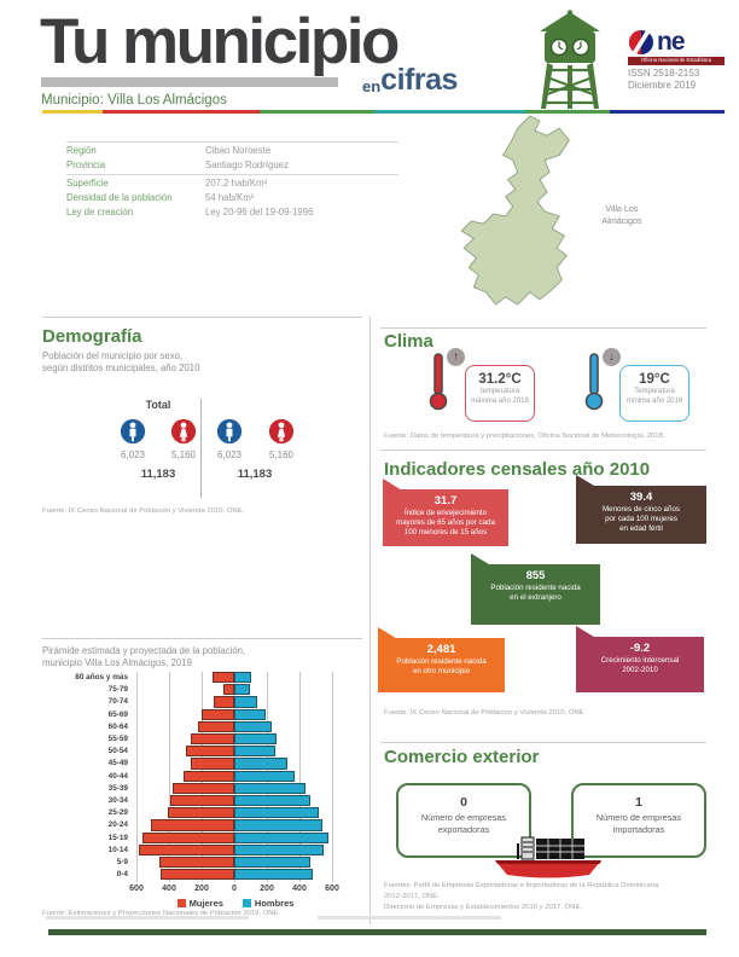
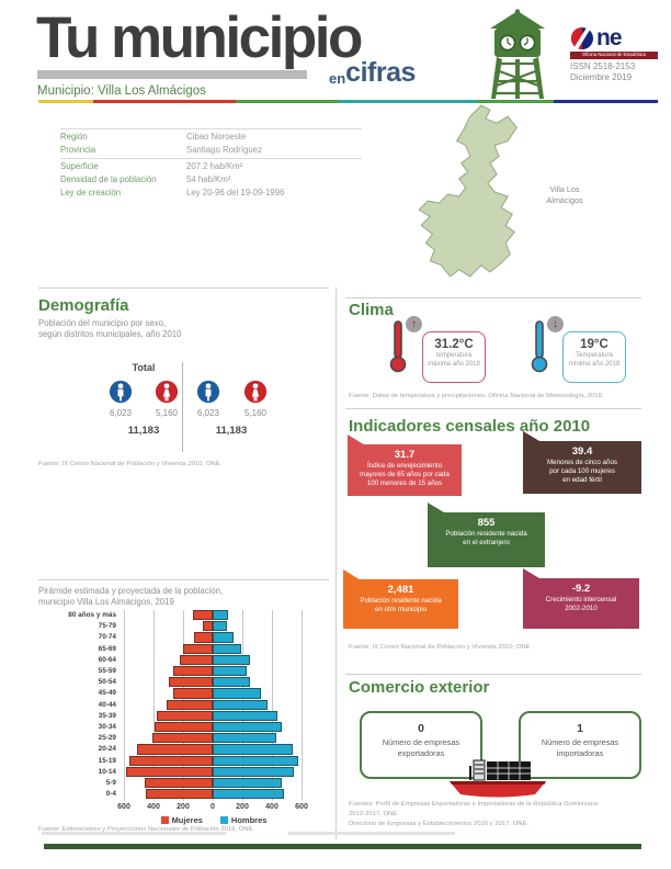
Hombres/60-64: 230 -> 250
Hombres/55-59: 260 -> 230
Hombres/25-29: 520 -> 430
